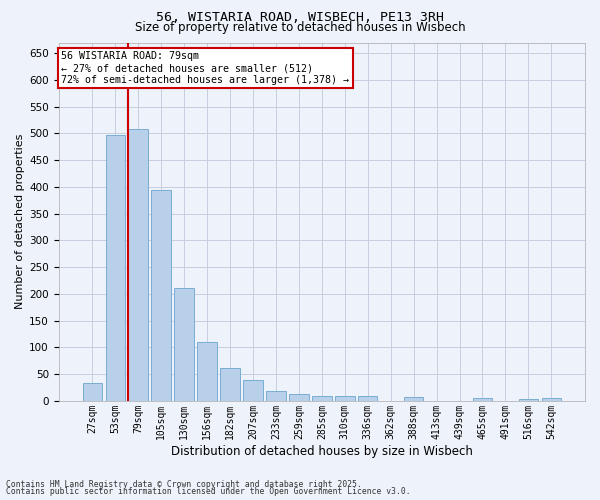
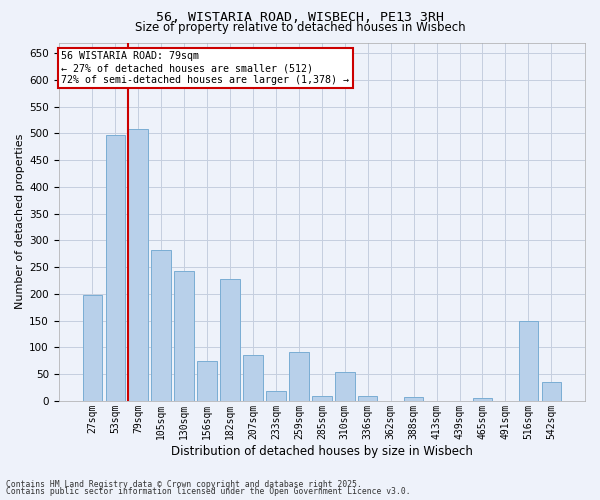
27sqm: 33 -> 198
105sqm: 395 -> 282
130sqm: 212 -> 242
156sqm: 110 -> 74
182sqm: 62 -> 228
207sqm: 40 -> 86
259sqm: 13 -> 92
310sqm: 9 -> 54
516sqm: 3 -> 150
542sqm: 5 -> 36
